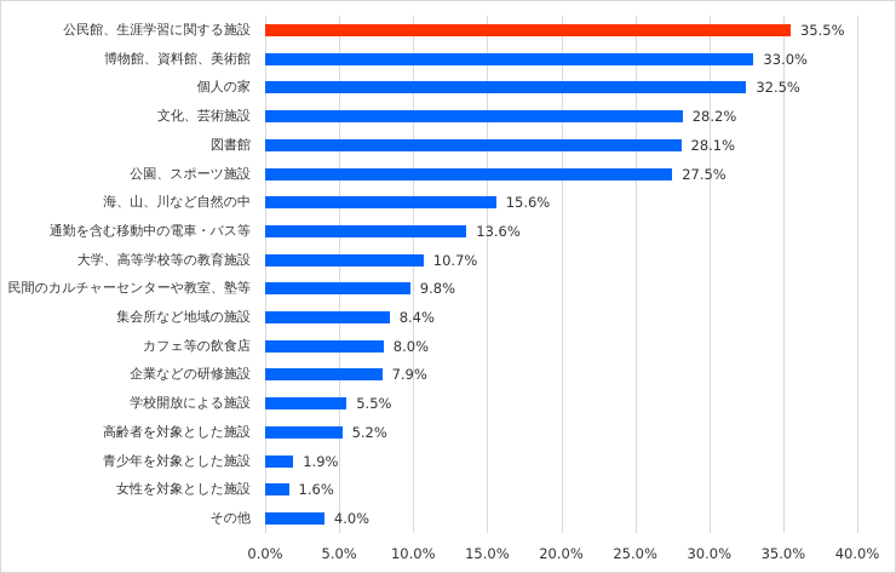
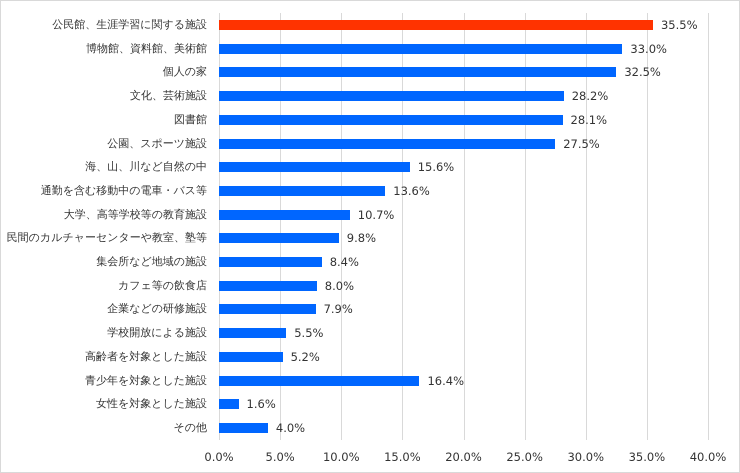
青少年を対象とした施設: 1.9% -> 16.4%
